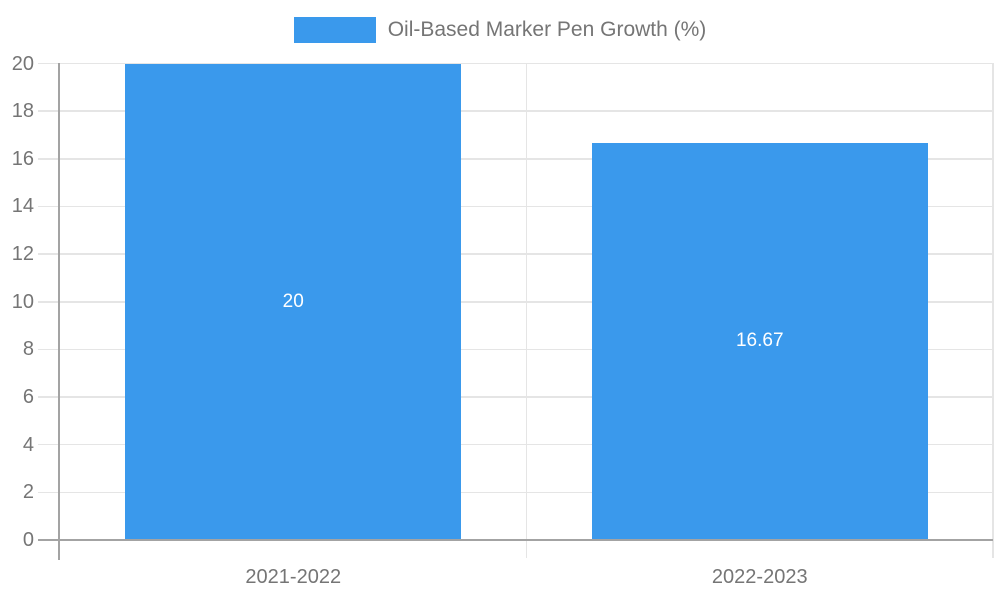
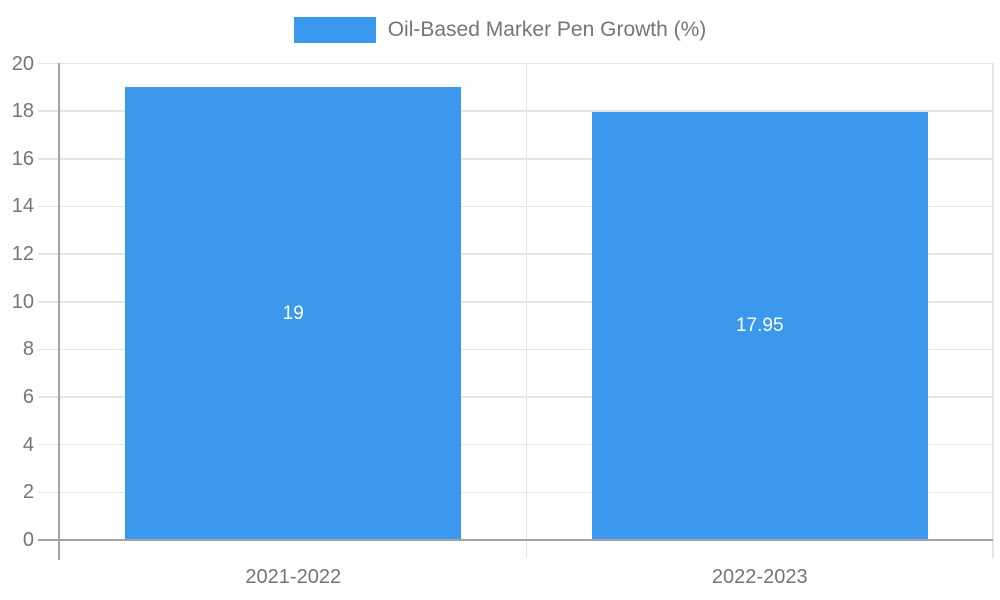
2021-2022: 20 -> 19
2022-2023: 16.67 -> 17.95
